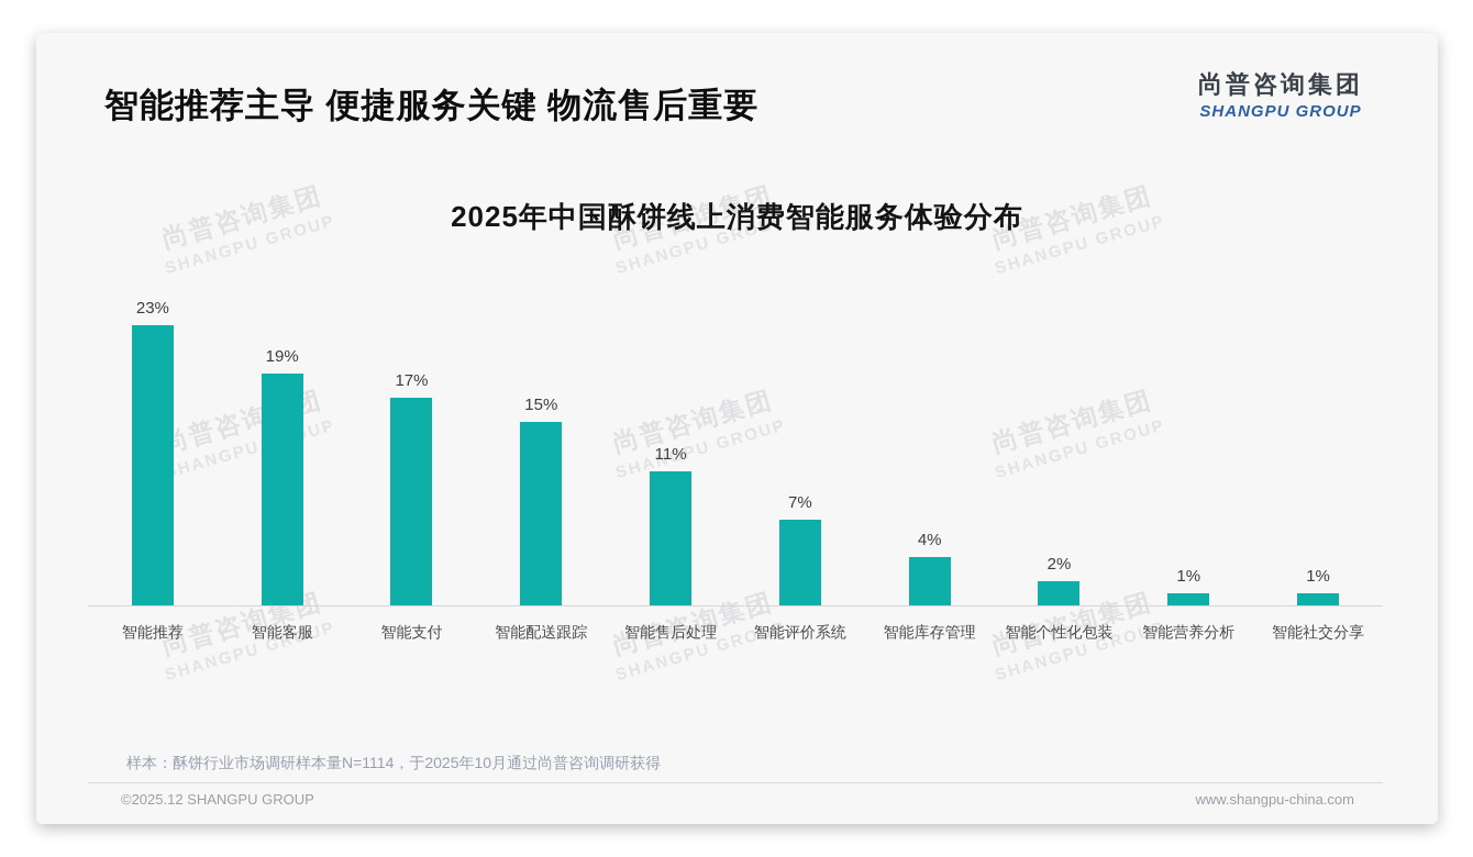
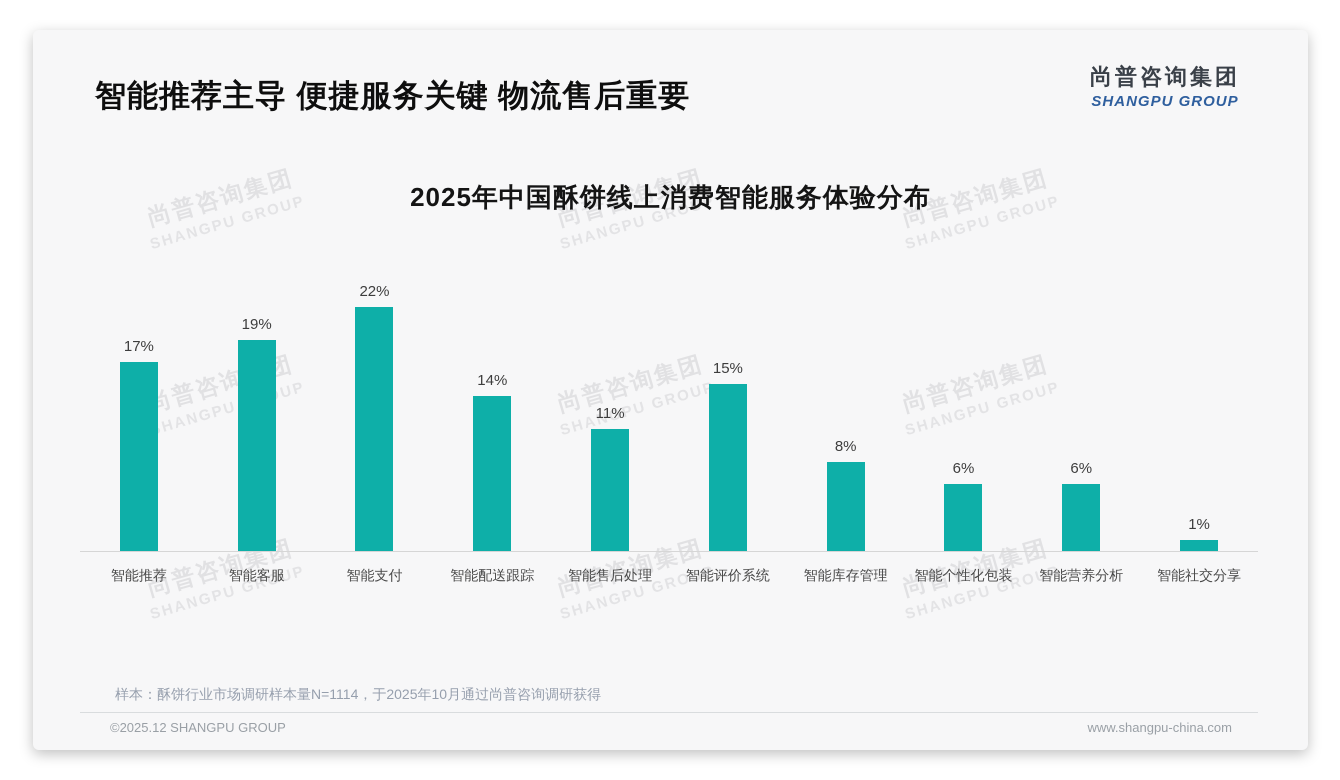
智能推荐: 23% -> 17%
智能支付: 17% -> 22%
智能配送跟踪: 15% -> 14%
智能评价系统: 7% -> 15%
智能库存管理: 4% -> 8%
智能个性化包装: 2% -> 6%
智能营养分析: 1% -> 6%
